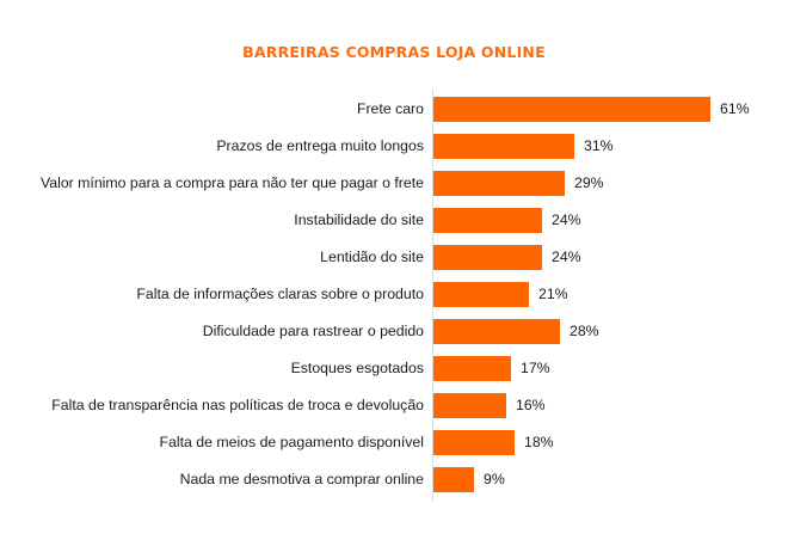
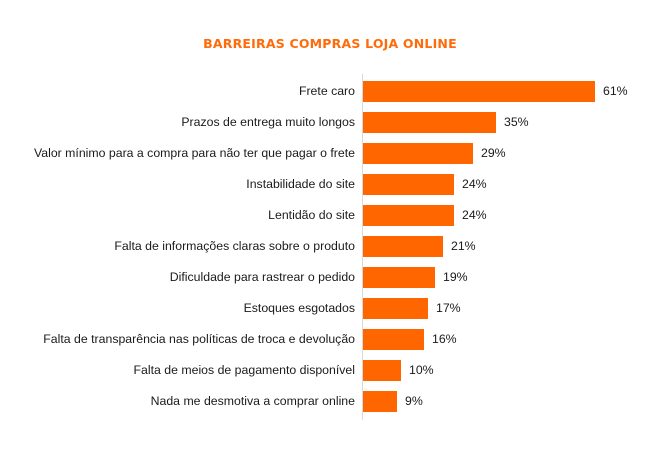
Prazos de entrega muito longos: 31% -> 35%
Dificuldade para rastrear o pedido: 28% -> 19%
Falta de meios de pagamento disponível: 18% -> 10%
